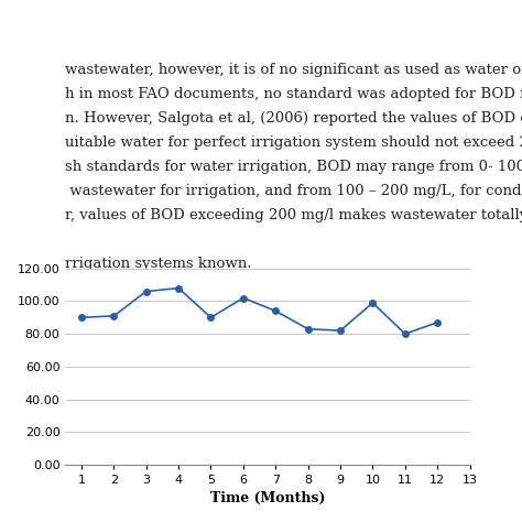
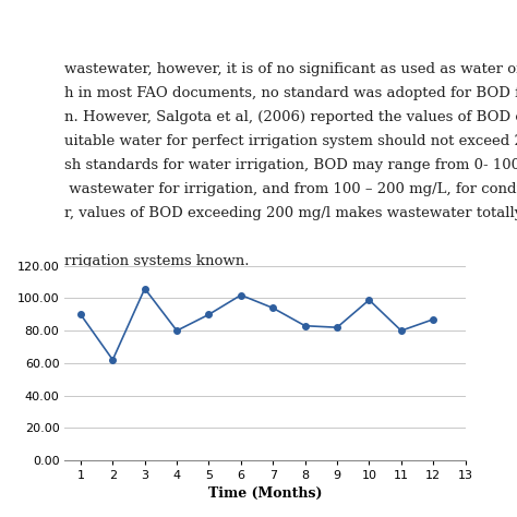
2: 91 -> 62
4: 108 -> 80
